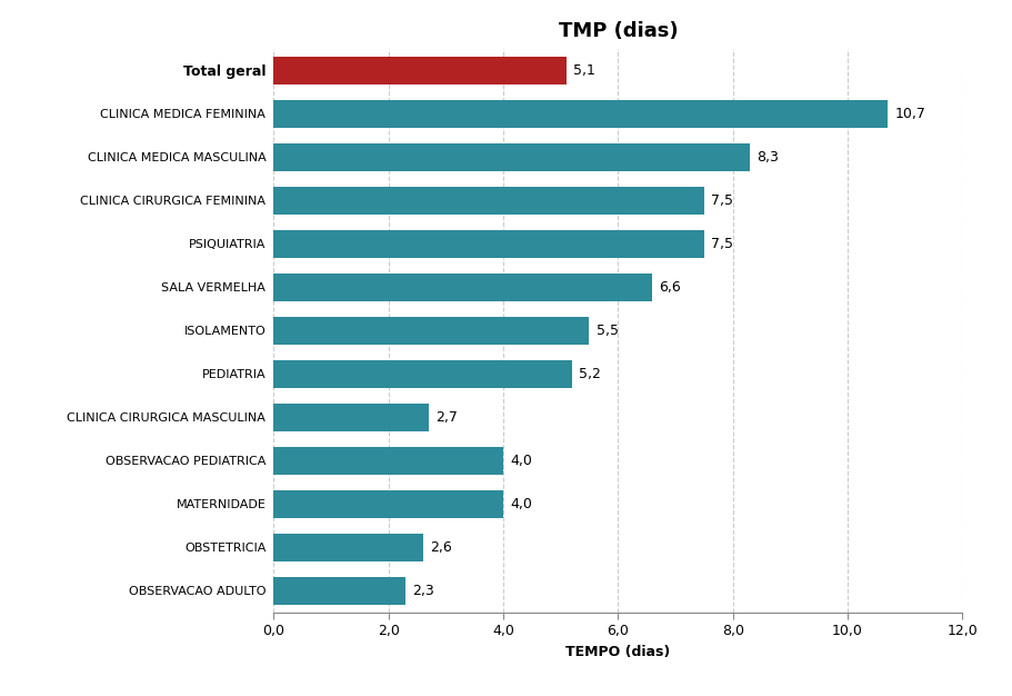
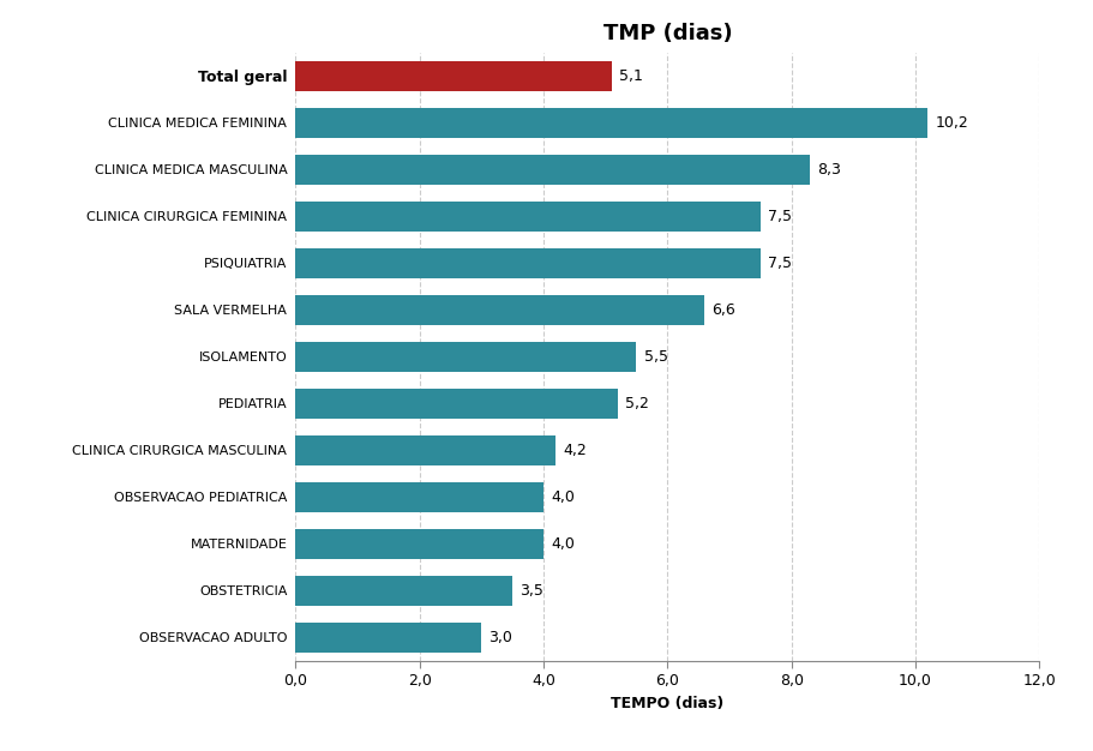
CLINICA MEDICA FEMININA: 10,7 -> 10,2
CLINICA CIRURGICA MASCULINA: 2,7 -> 4,2
OBSTETRICIA: 2,6 -> 3,5
OBSERVACAO ADULTO: 2,3 -> 3,0
